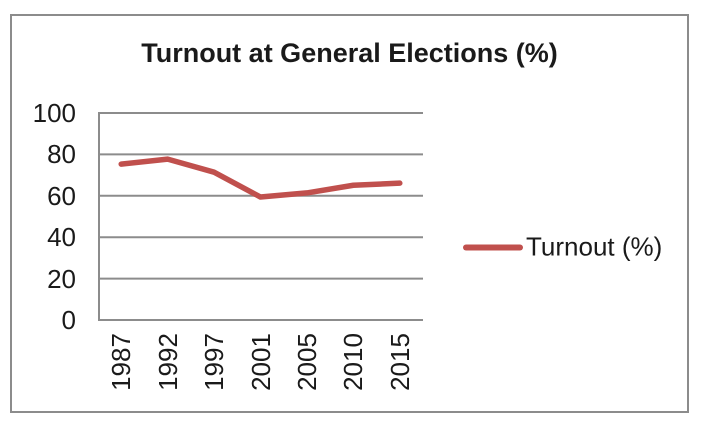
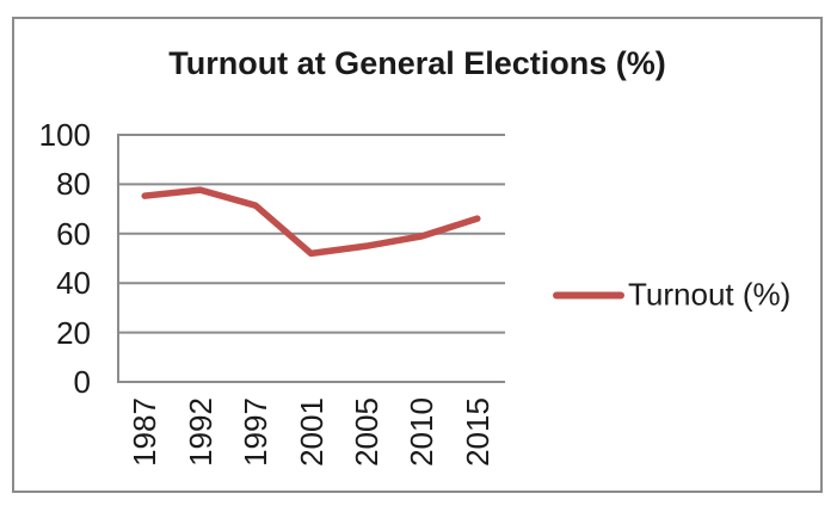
2001: 59 -> 52
2005: 61 -> 55
2010: 65 -> 59
